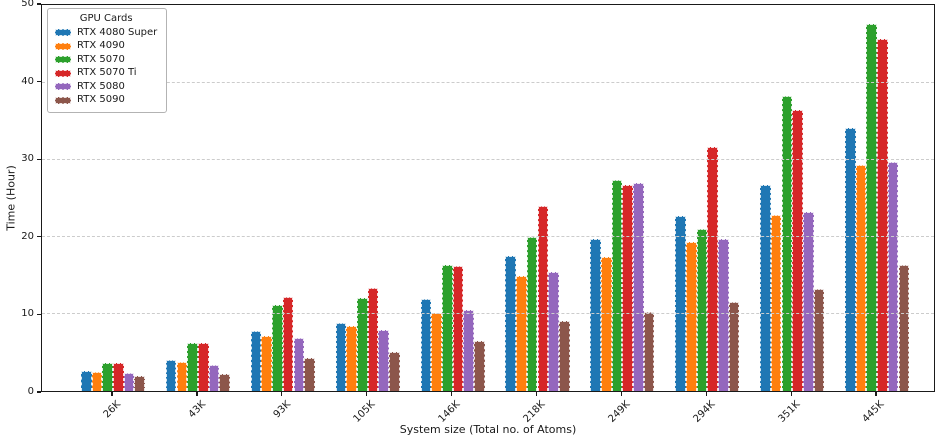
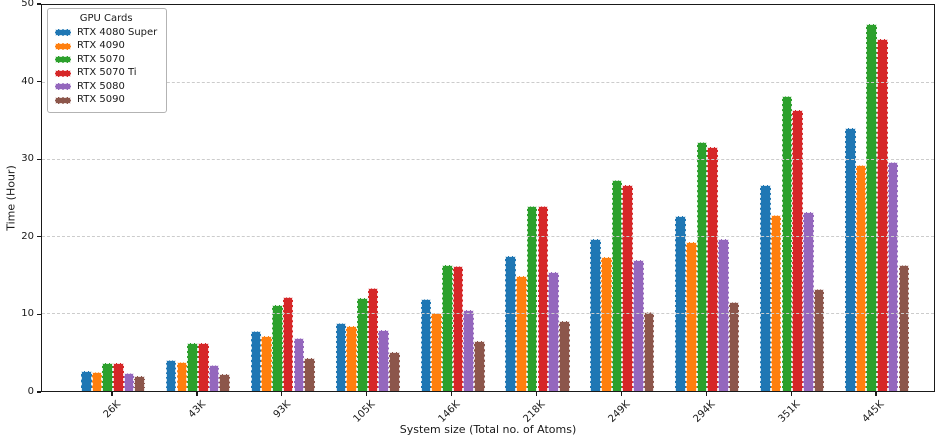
RTX 5070/218K: 20 -> 24
RTX 5080/249K: 27 -> 17
RTX 5070/294K: 21 -> 32
